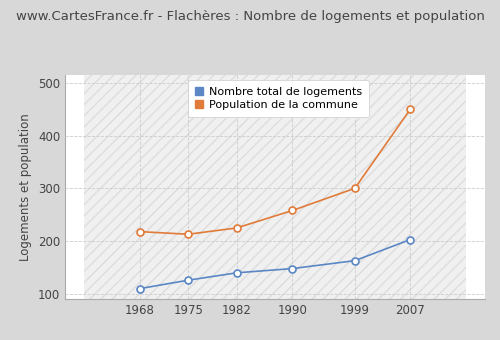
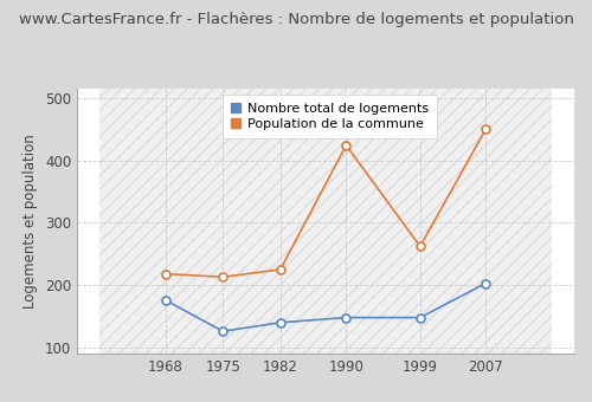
Nombre total de logements/1968: 110 -> 176
Population de la commune/1990: 258 -> 424
Nombre total de logements/1999: 163 -> 148
Population de la commune/1999: 300 -> 262
